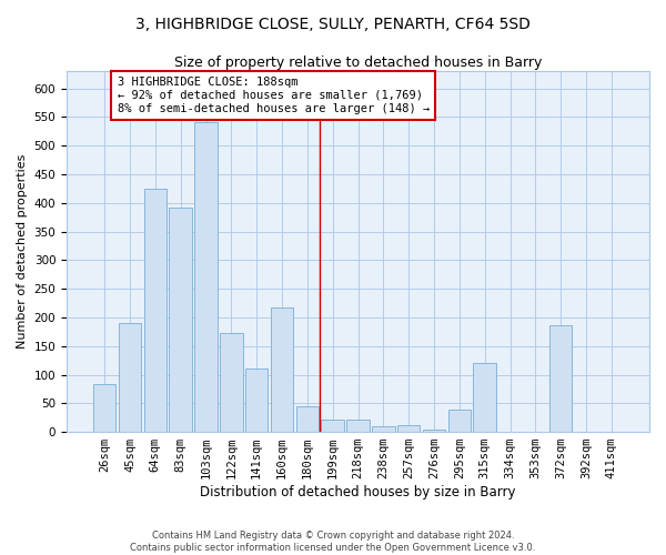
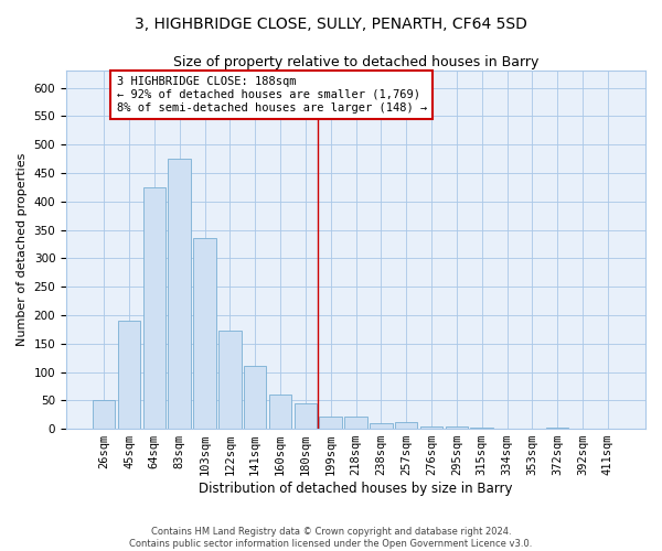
26sqm: 84 -> 50
83sqm: 392 -> 475
103sqm: 542 -> 335
160sqm: 218 -> 60
295sqm: 38 -> 5
315sqm: 120 -> 2
372sqm: 186 -> 2
